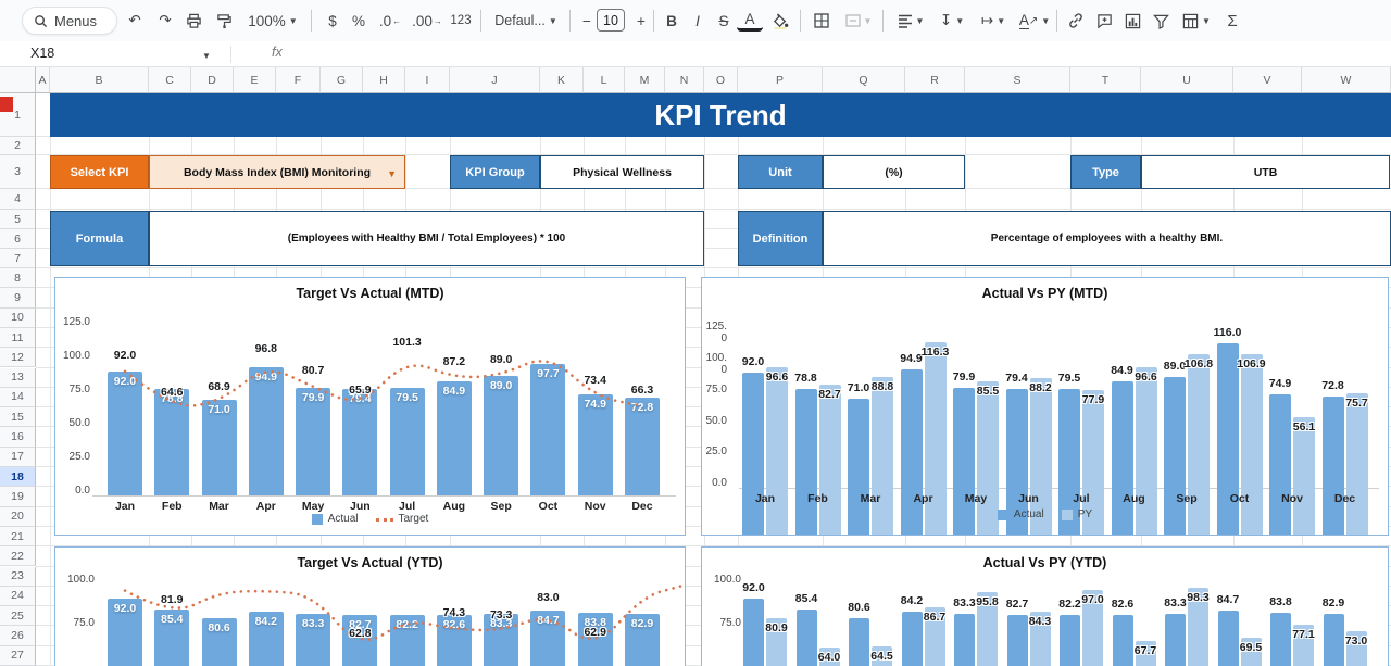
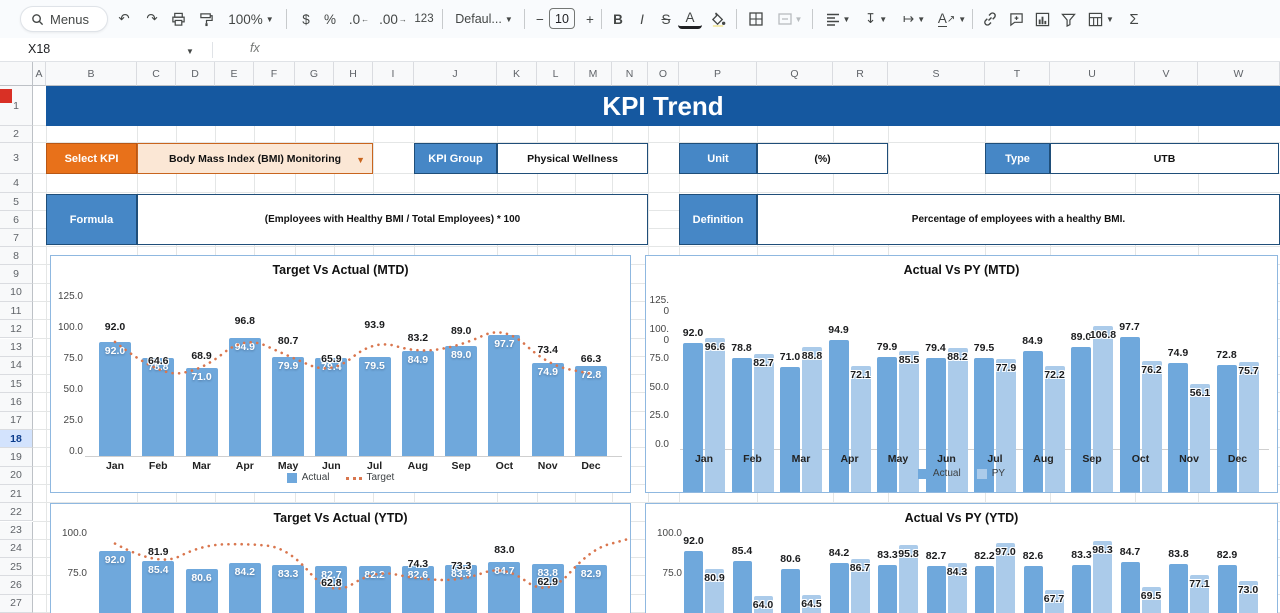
Target Vs Actual (MTD)/Target/Jul: 101.3 -> 93.9
Target Vs Actual (MTD)/Target/Aug: 87.2 -> 83.2
Actual Vs PY (MTD)/PY/Apr: 116.3 -> 72.1
Actual Vs PY (MTD)/PY/Aug: 96.6 -> 72.2
Actual Vs PY (MTD)/Actual/Oct: 116.0 -> 97.7
Actual Vs PY (MTD)/PY/Oct: 106.9 -> 76.2
